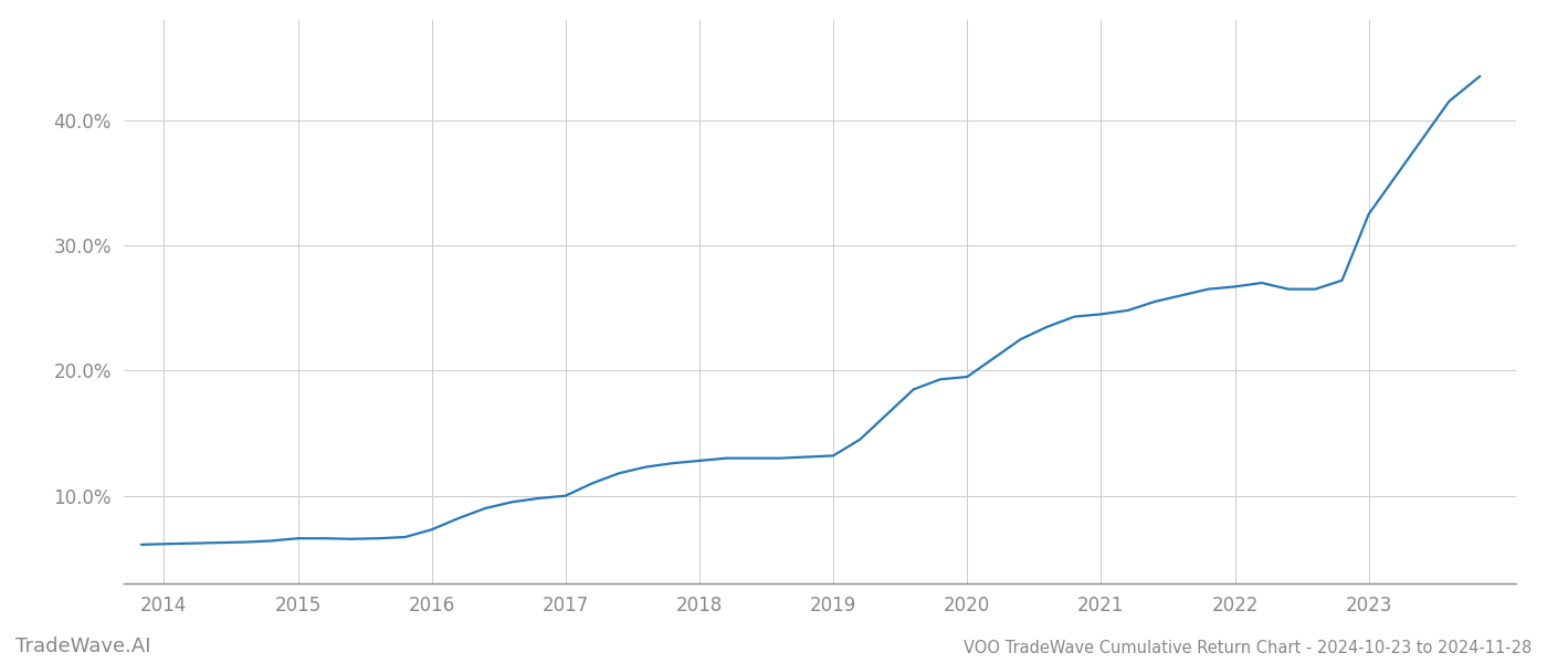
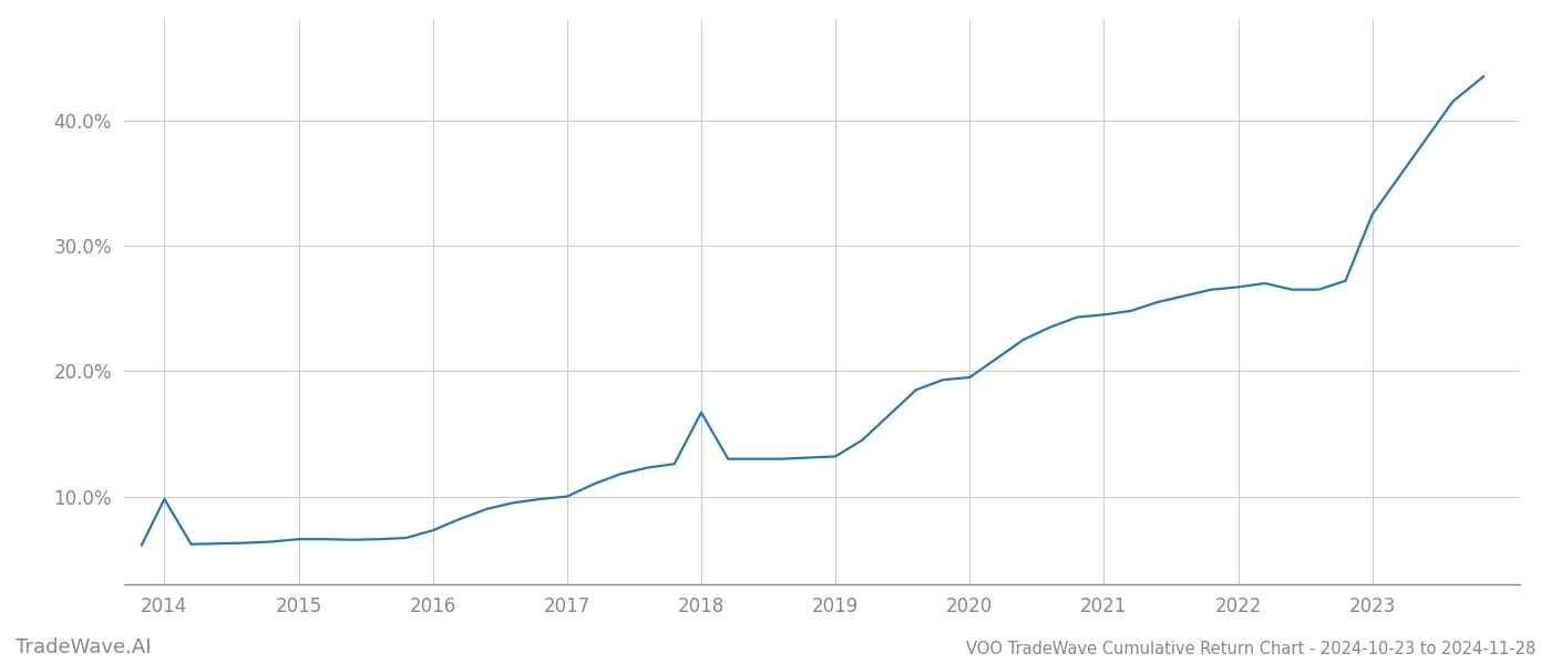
2014: 6.2% -> 9.8%
2018: 12.8% -> 16.7%
